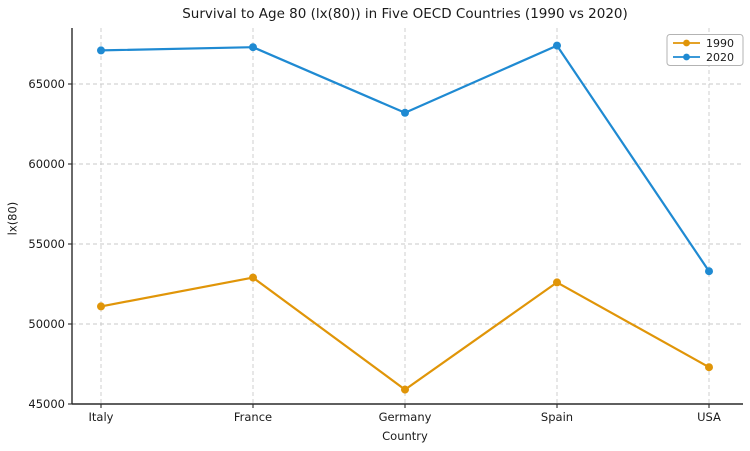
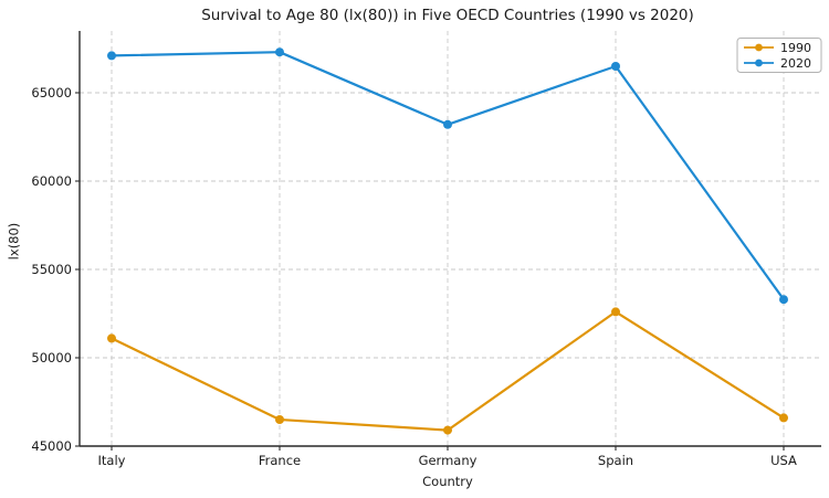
1990/France: 52900 -> 46500
2020/Spain: 67400 -> 66500
1990/USA: 47300 -> 46600
